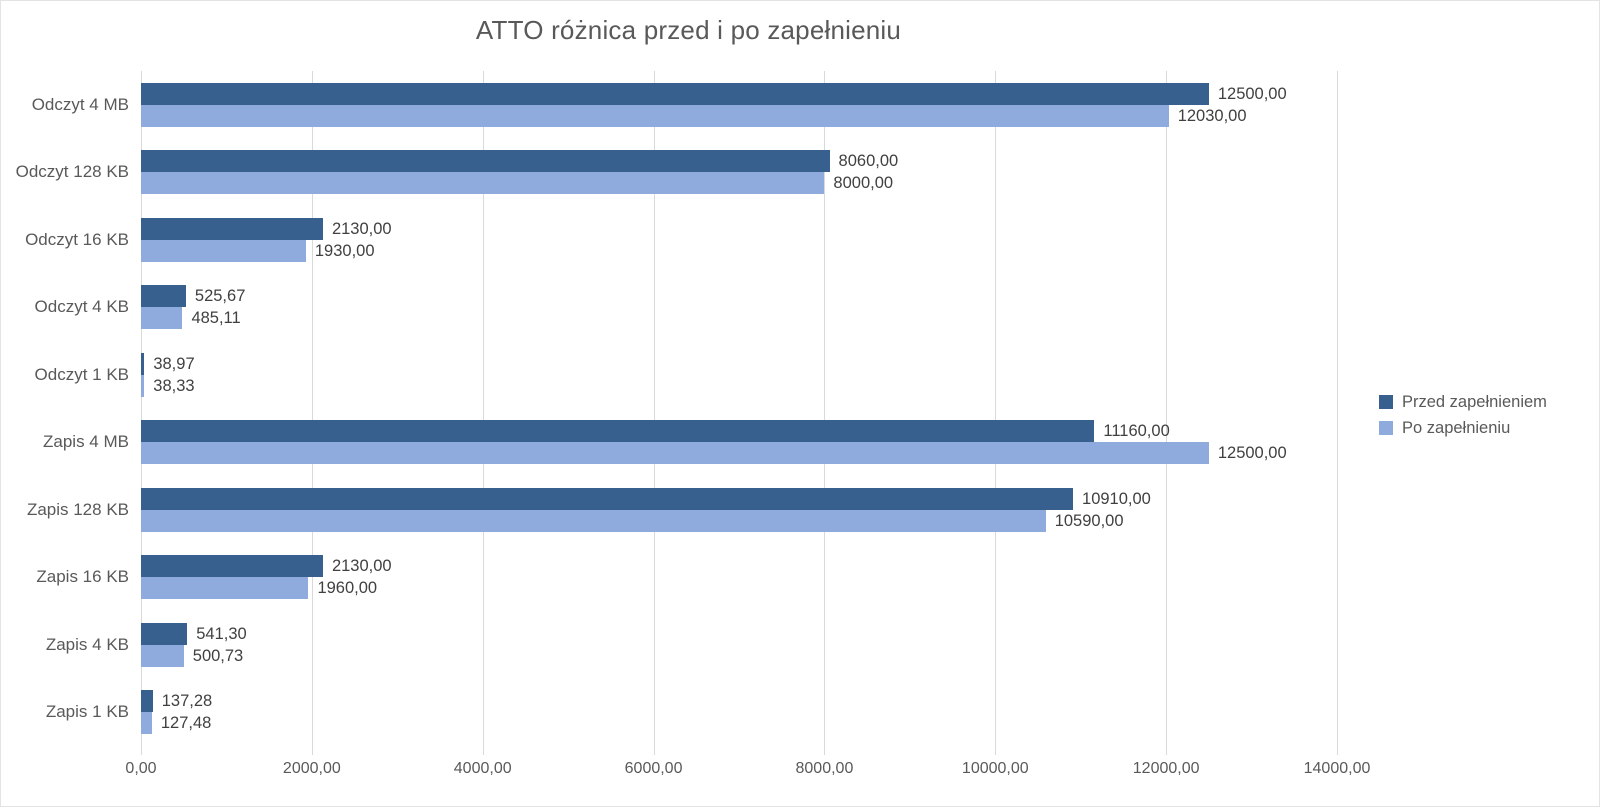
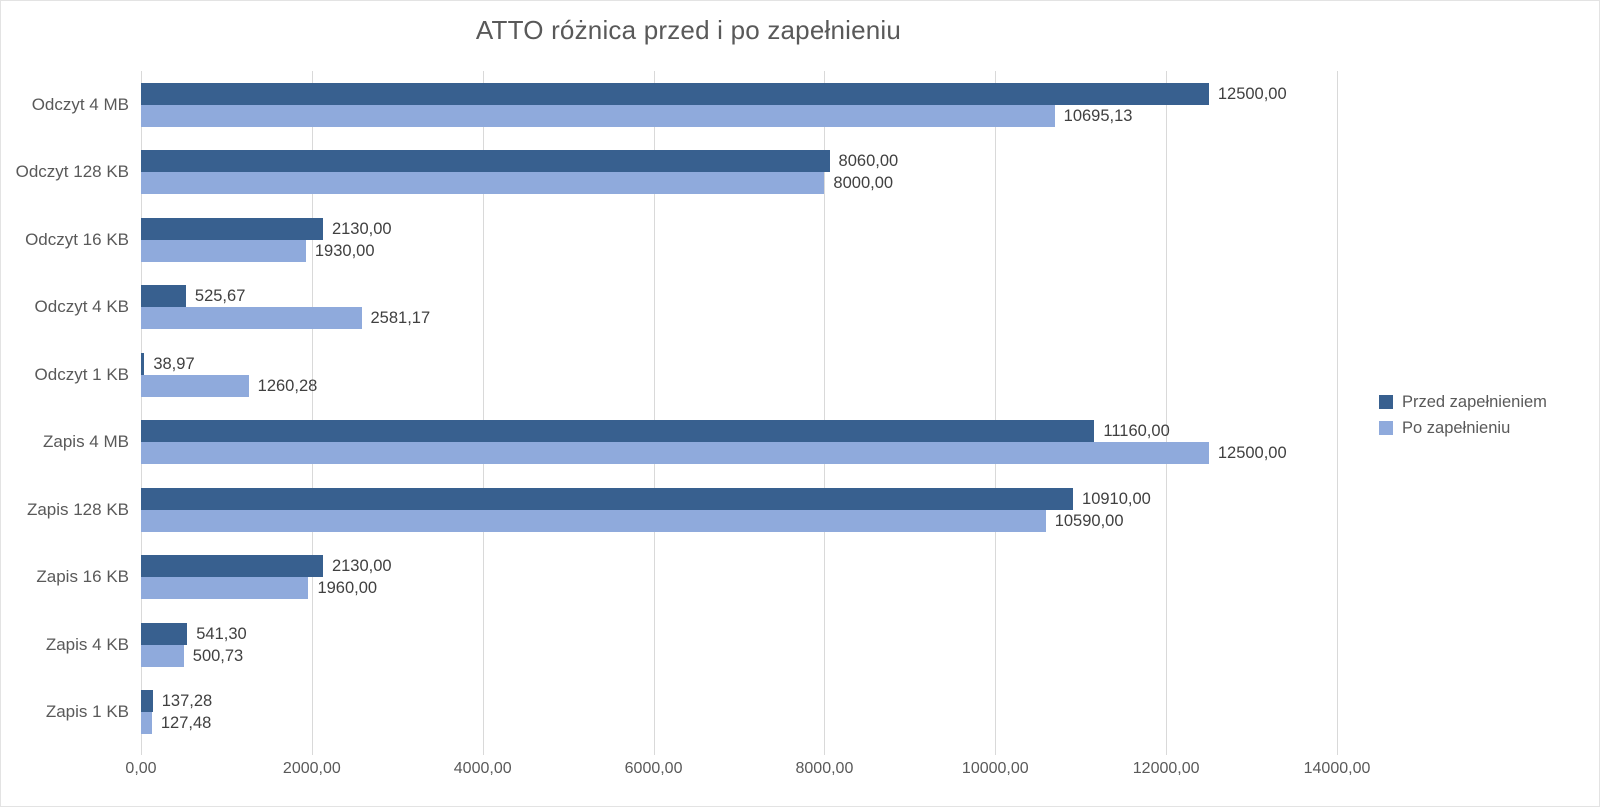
Po zapełnieniu/Odczyt 4 MB: 12030,00 -> 10695,13
Po zapełnieniu/Odczyt 4 KB: 485,11 -> 2581,17
Po zapełnieniu/Odczyt 1 KB: 38,33 -> 1260,28
